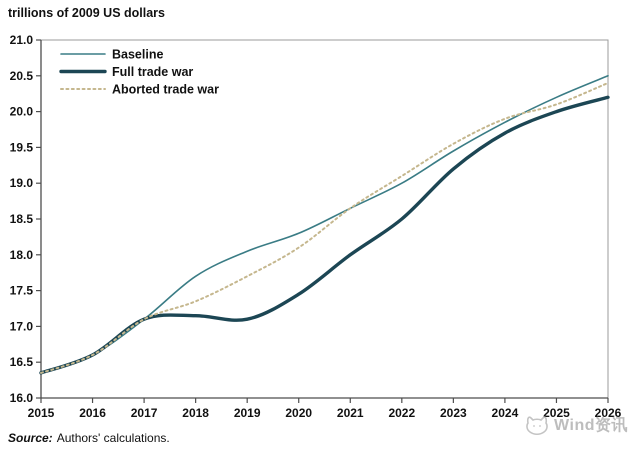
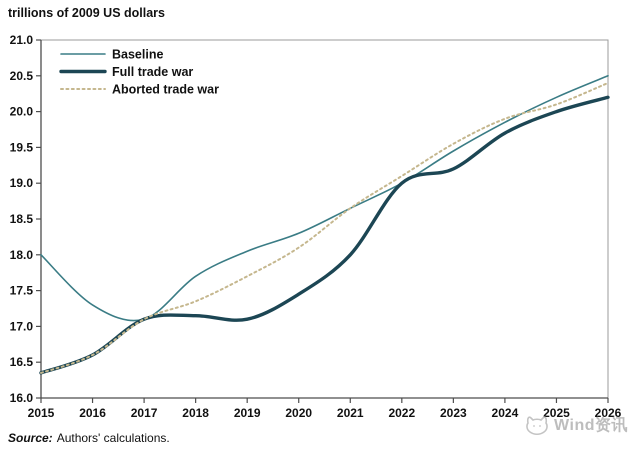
Baseline/2015: 16.4 -> 18.0
Baseline/2016: 16.6 -> 17.3
Full trade war/2022: 18.5 -> 19.0
